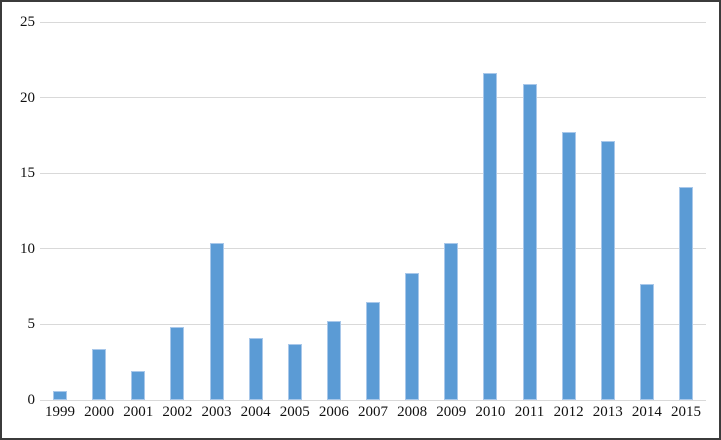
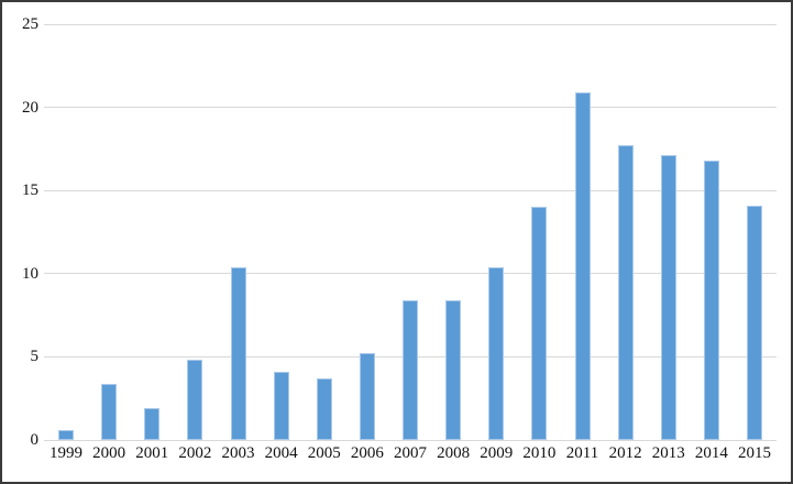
2007: 6.5 -> 8.4
2010: 21.6 -> 14.0
2014: 7.7 -> 16.8
